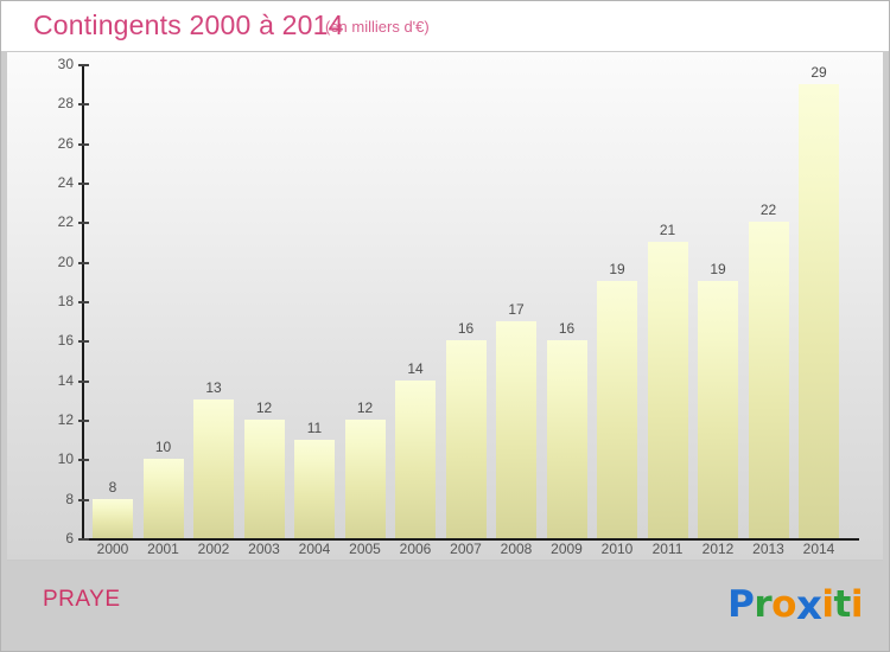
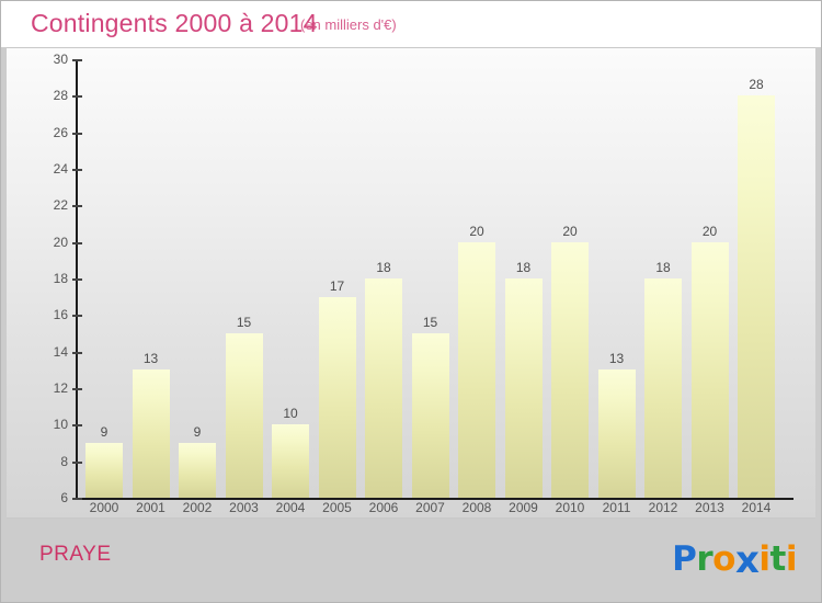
2000: 8 -> 9
2001: 10 -> 13
2002: 13 -> 9
2003: 12 -> 15
2004: 11 -> 10
2005: 12 -> 17
2006: 14 -> 18
2007: 16 -> 15
2008: 17 -> 20
2009: 16 -> 18
2010: 19 -> 20
2011: 21 -> 13
2012: 19 -> 18
2013: 22 -> 20
2014: 29 -> 28
